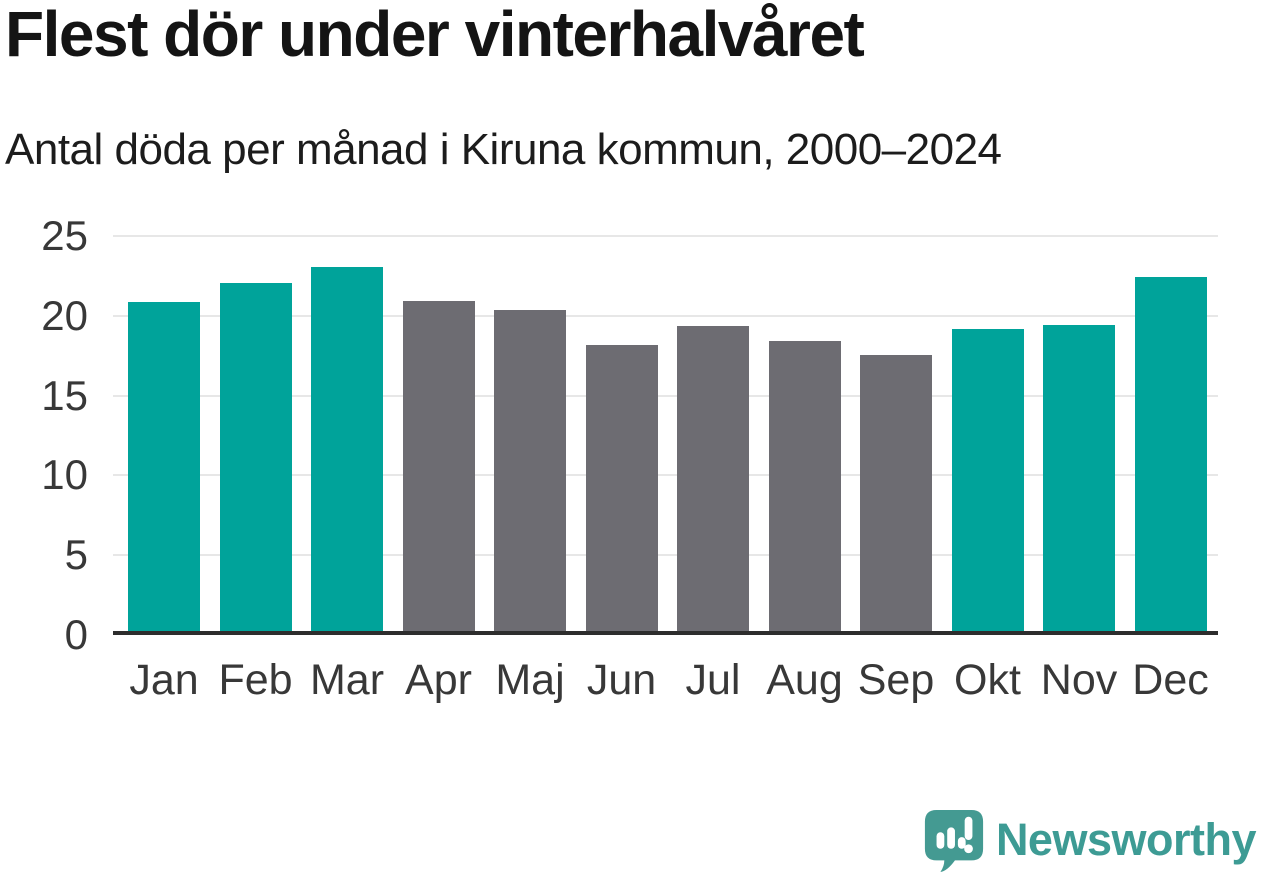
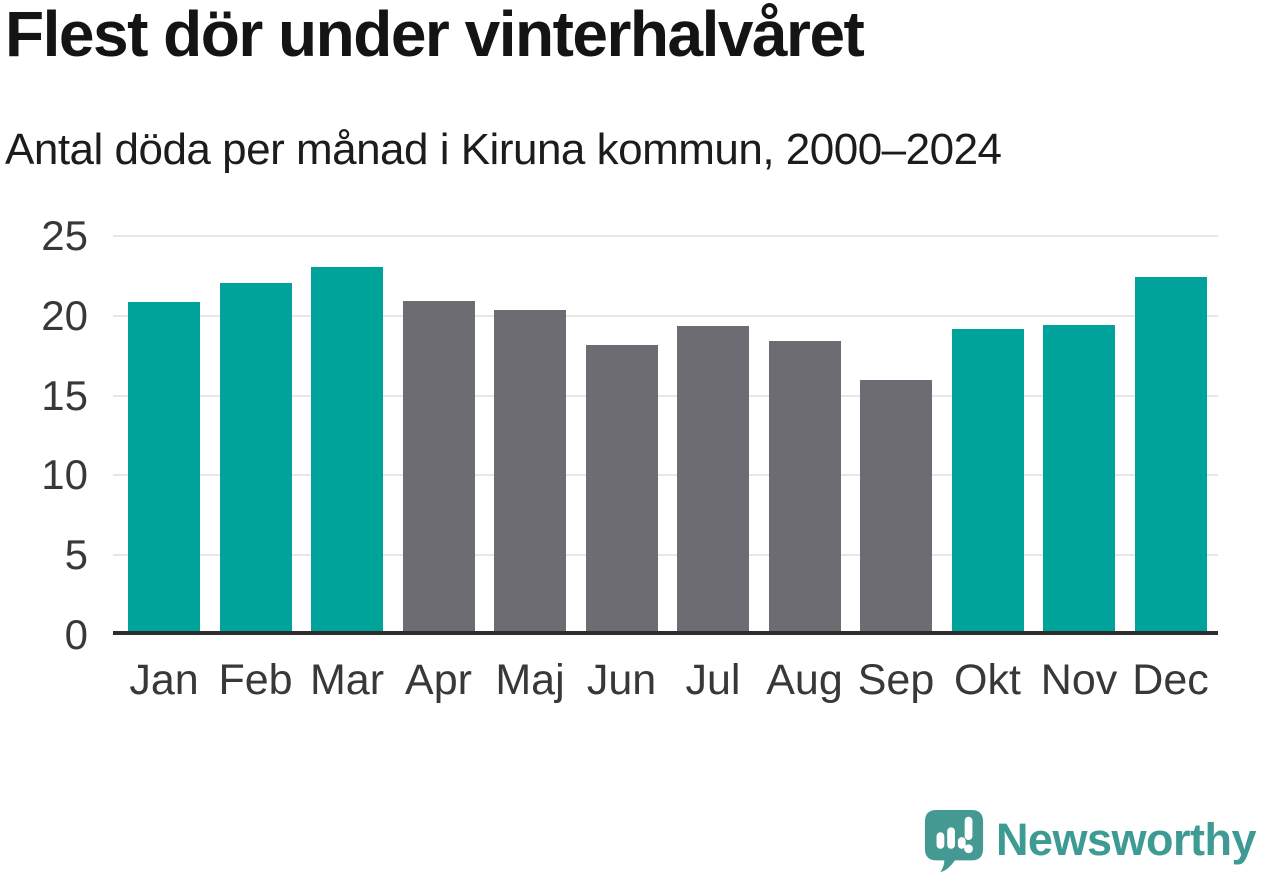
Sep: 17.3 -> 15.7
